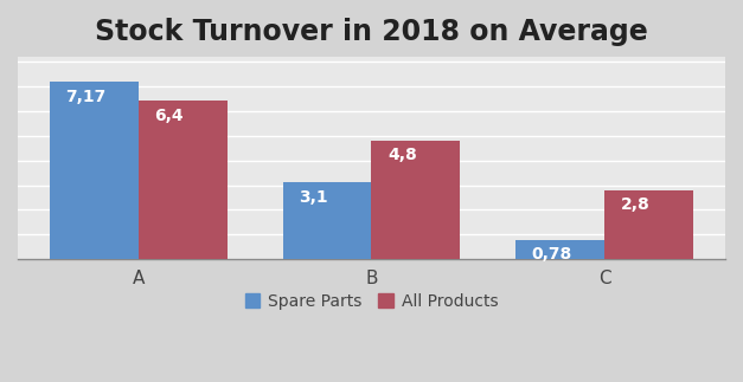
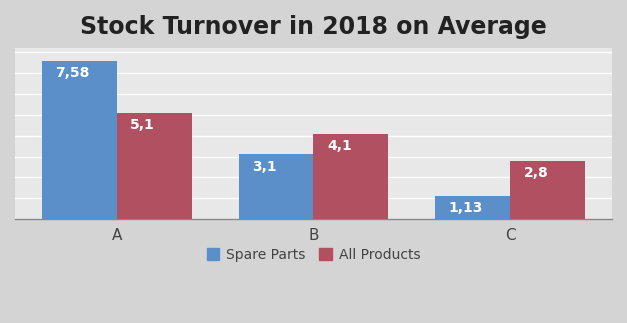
Spare Parts/A: 7,17 -> 7,58
All Products/A: 6,4 -> 5,1
All Products/B: 4,8 -> 4,1
Spare Parts/C: 0,78 -> 1,13
